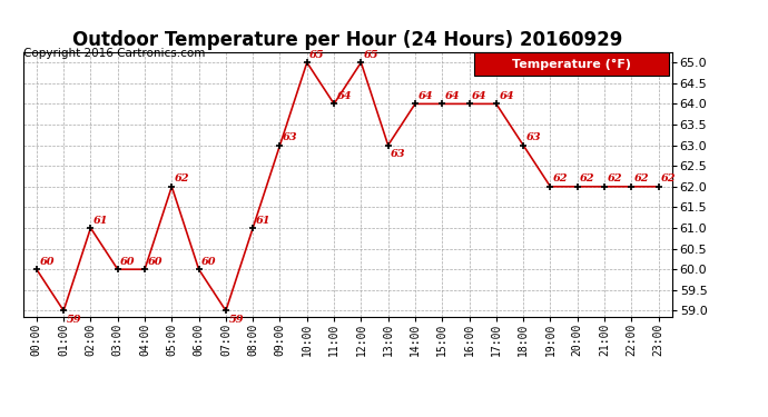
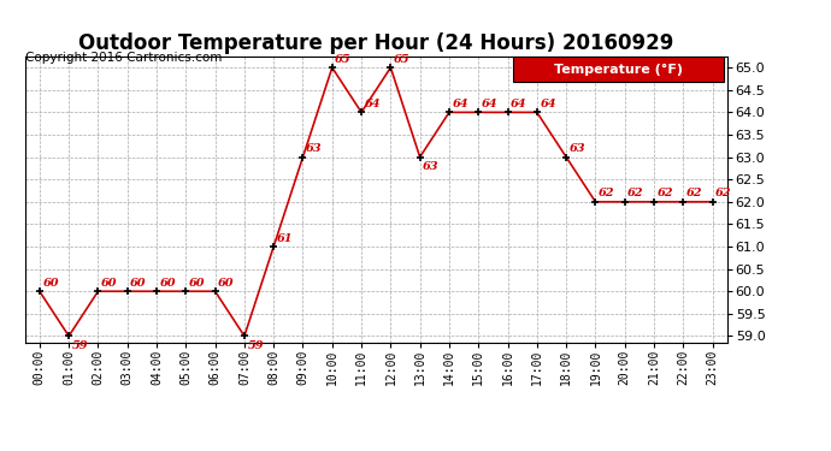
02:00: 61 -> 60
05:00: 62 -> 60
